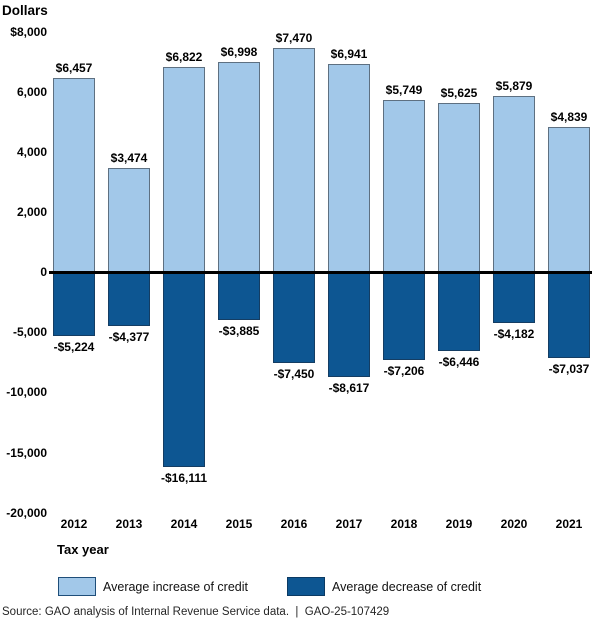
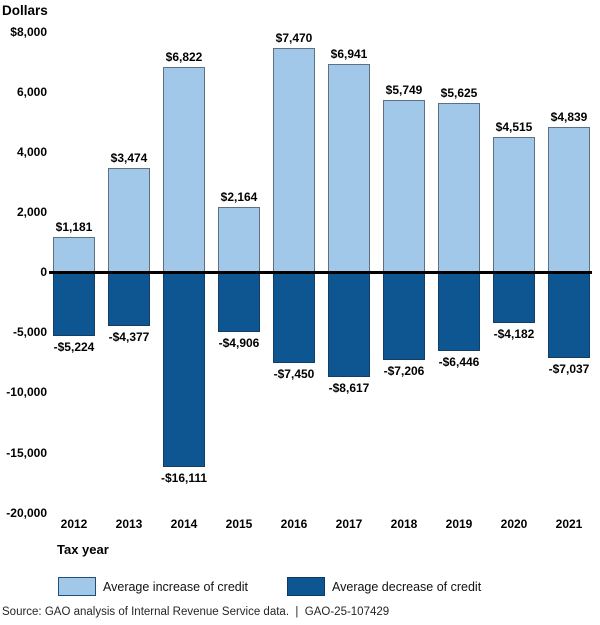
Average increase of credit/2012: $6,457 -> $1,181
Average increase of credit/2015: $6,998 -> $2,164
Average decrease of credit/2015: -$3,885 -> -$4,906
Average increase of credit/2020: $5,879 -> $4,515
